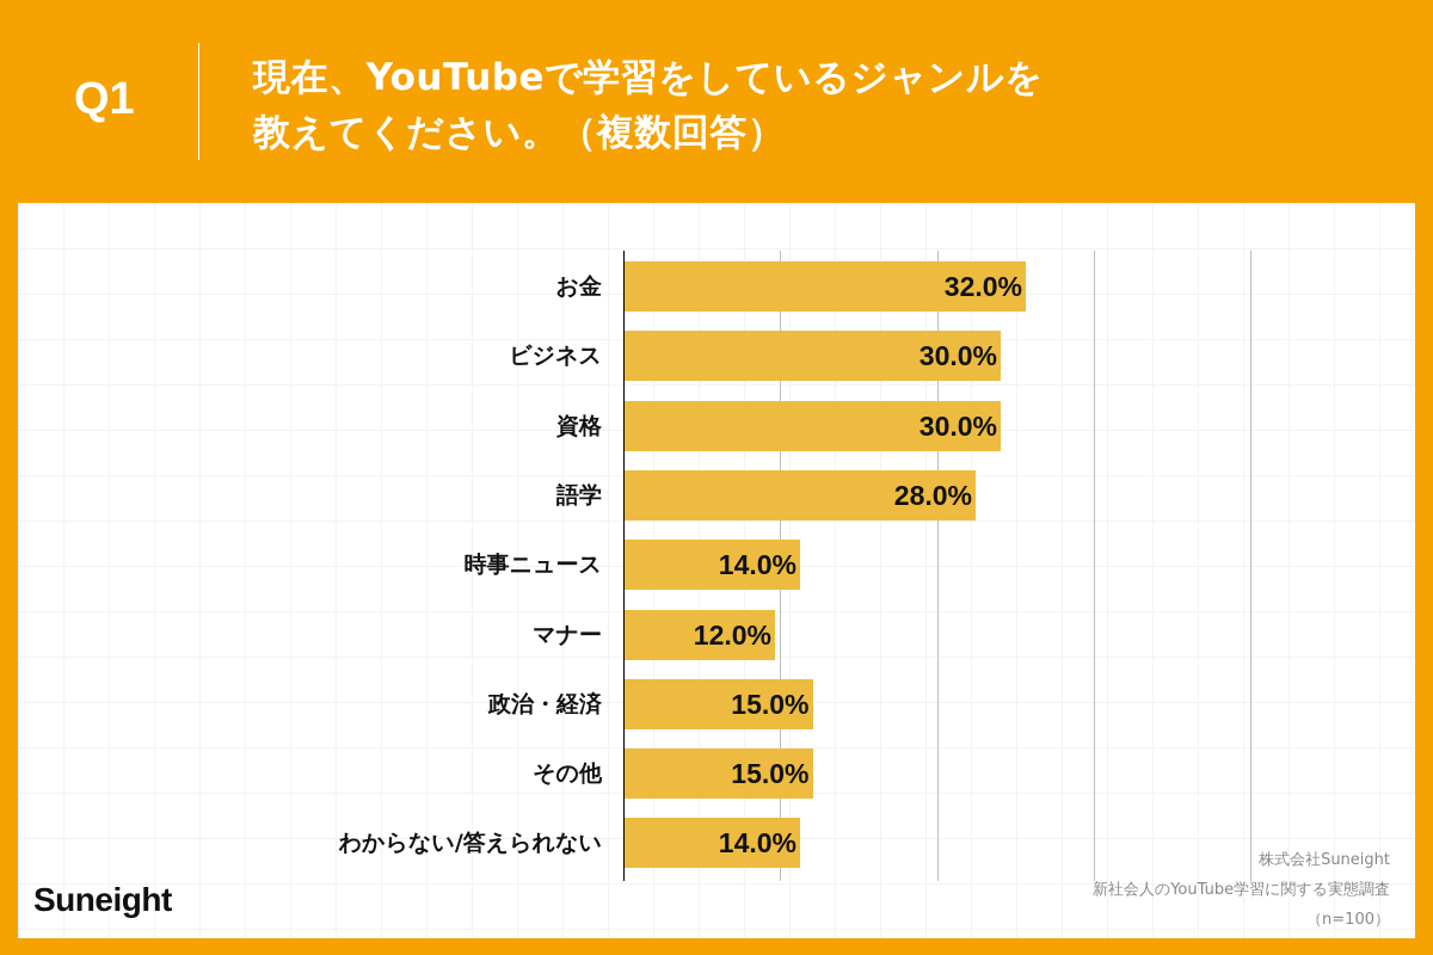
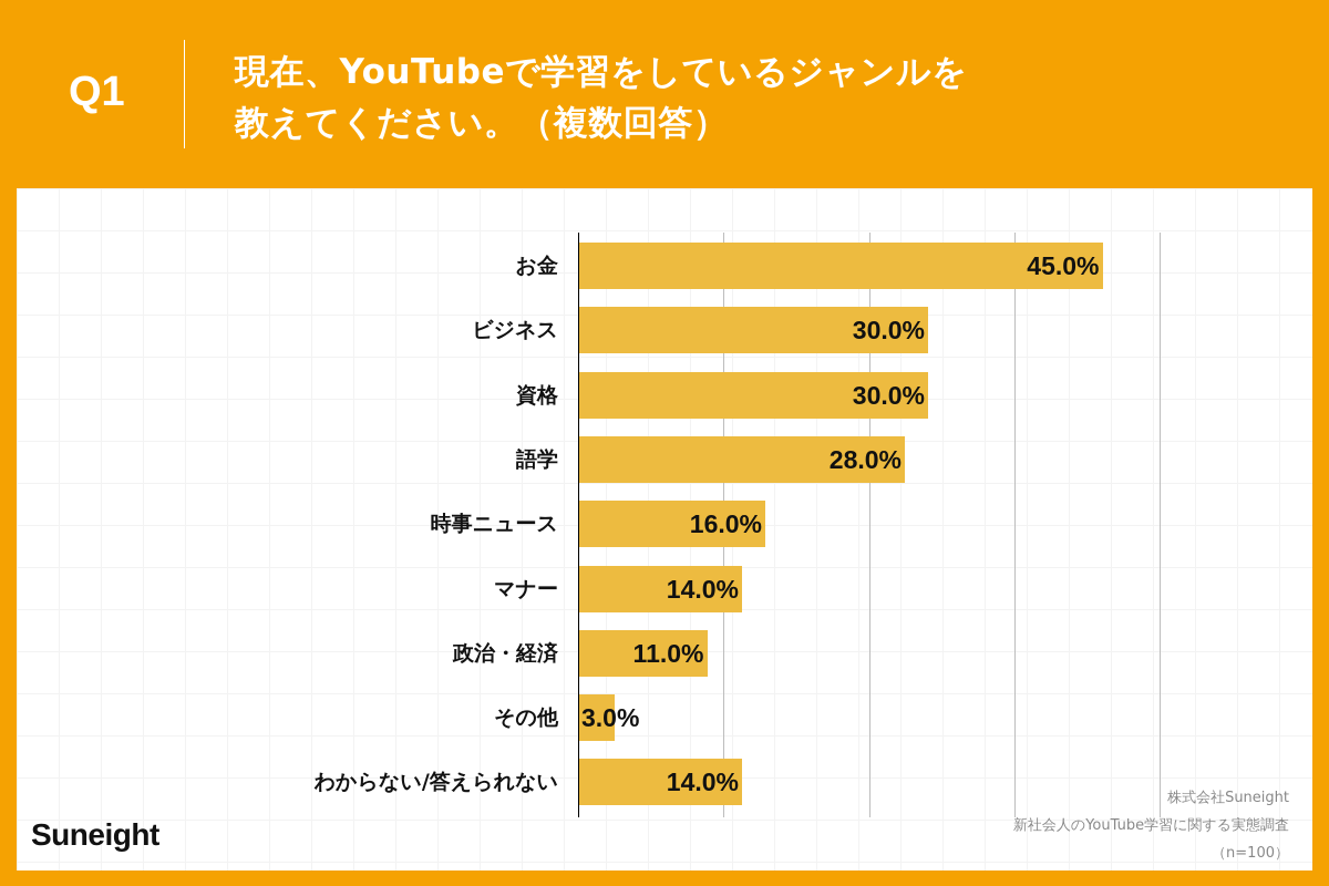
お金: 32.0% -> 45.0%
時事ニュース: 14.0% -> 16.0%
マナー: 12.0% -> 14.0%
政治・経済: 15.0% -> 11.0%
その他: 15.0% -> 3.0%
